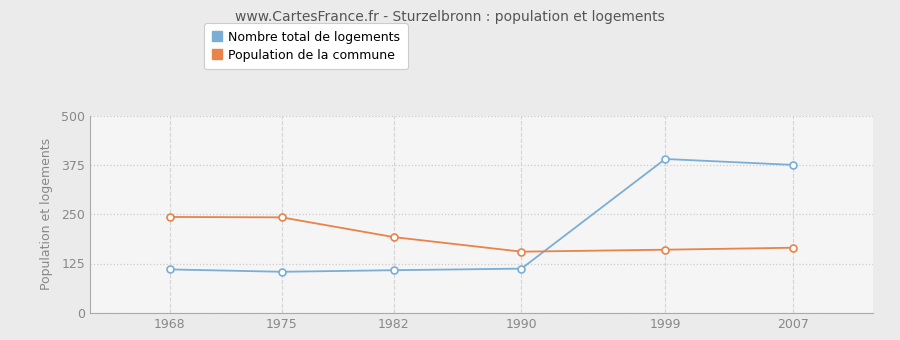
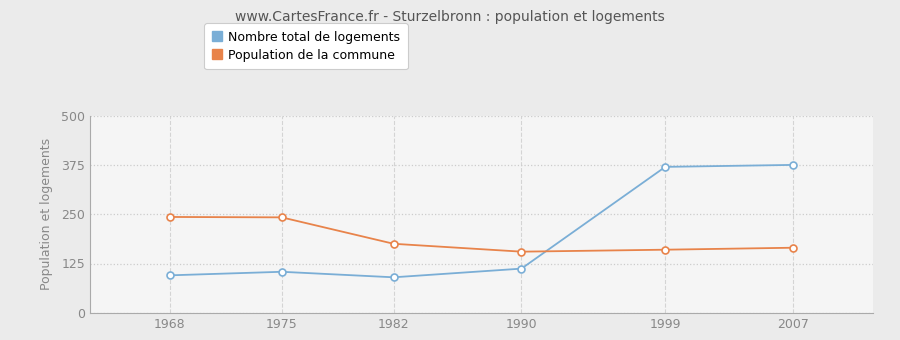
Nombre total de logements/1968: 110 -> 95
Nombre total de logements/1982: 108 -> 90
Population de la commune/1982: 192 -> 175
Nombre total de logements/1999: 390 -> 370
